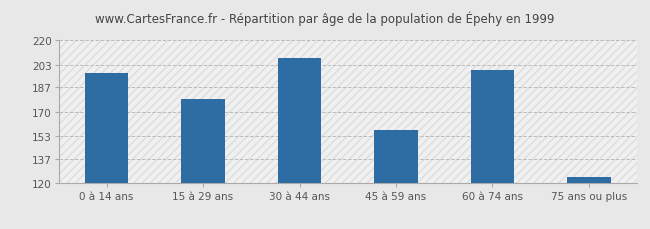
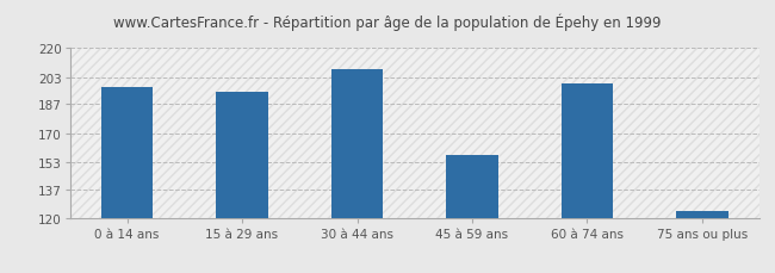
15 à 29 ans: 179 -> 194
